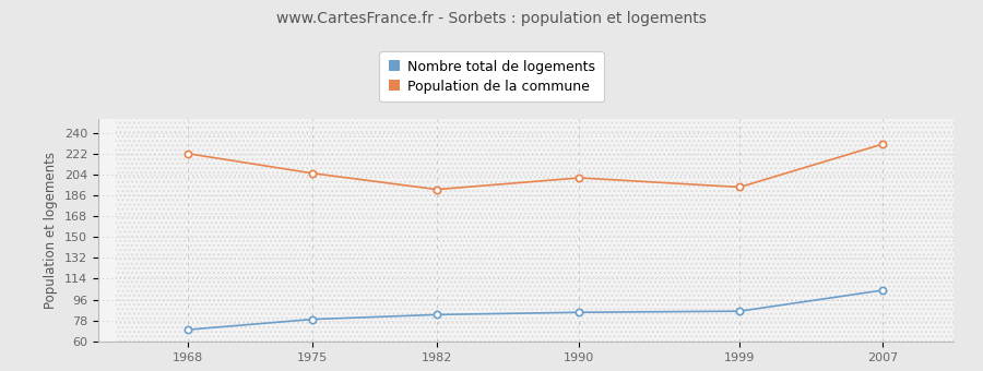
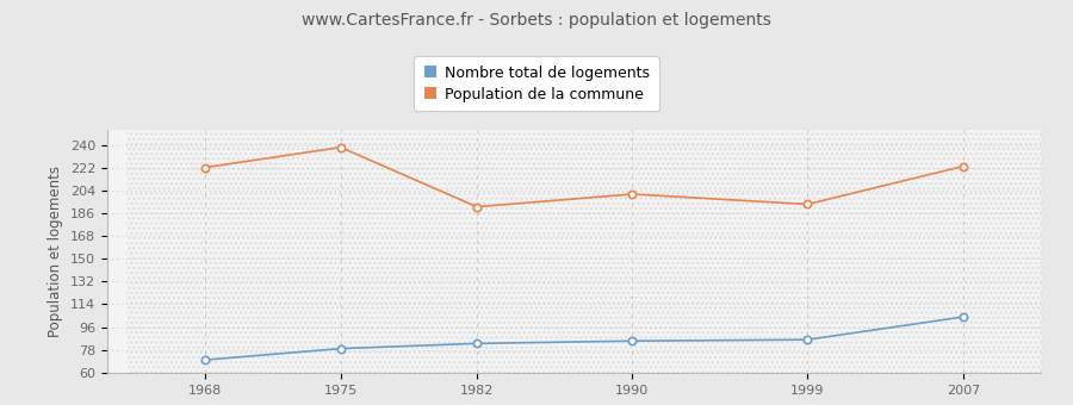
Population de la commune/1975: 205 -> 238
Population de la commune/2007: 230 -> 223
